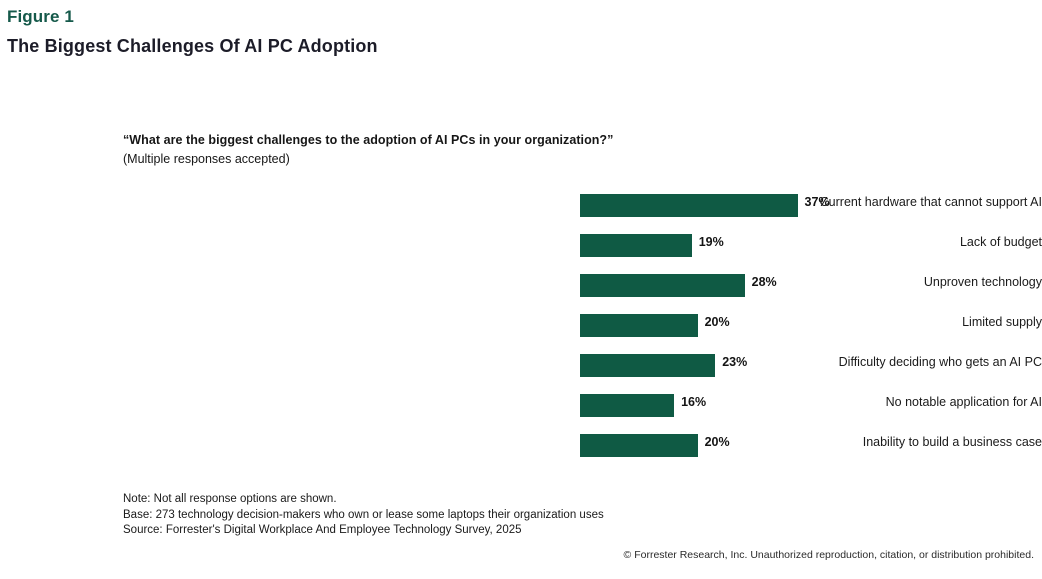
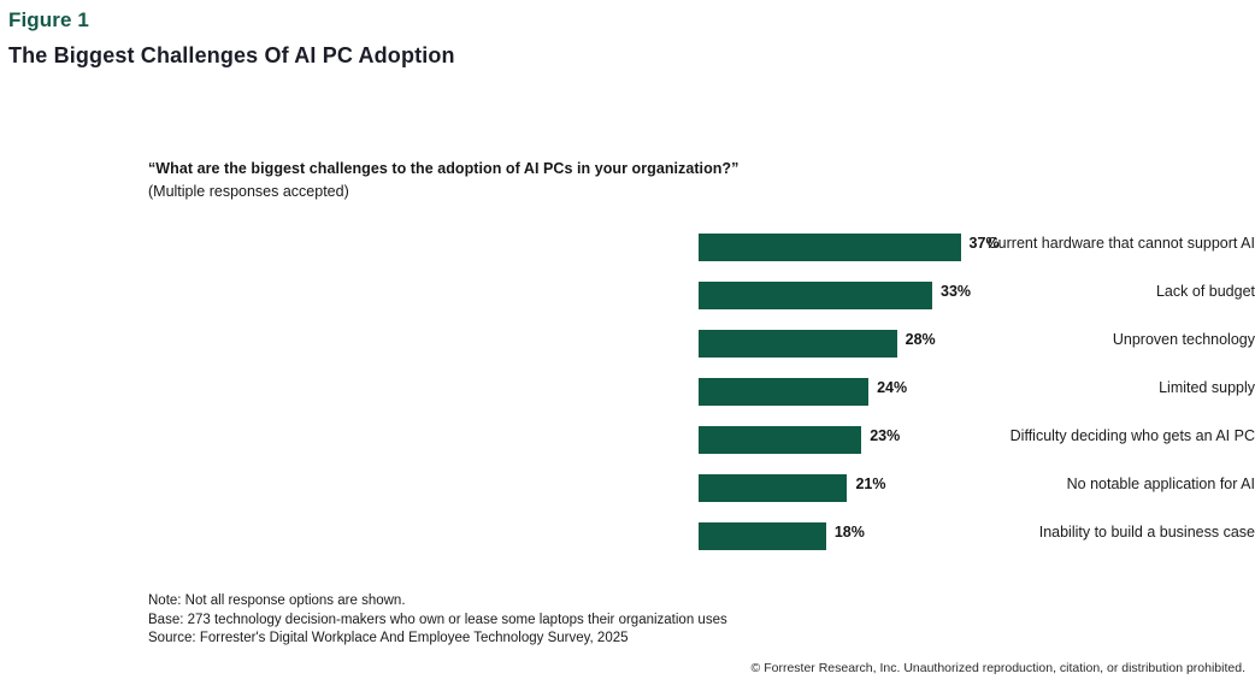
Lack of budget: 19% -> 33%
Limited supply: 20% -> 24%
No notable application for AI: 16% -> 21%
Inability to build a business case: 20% -> 18%
